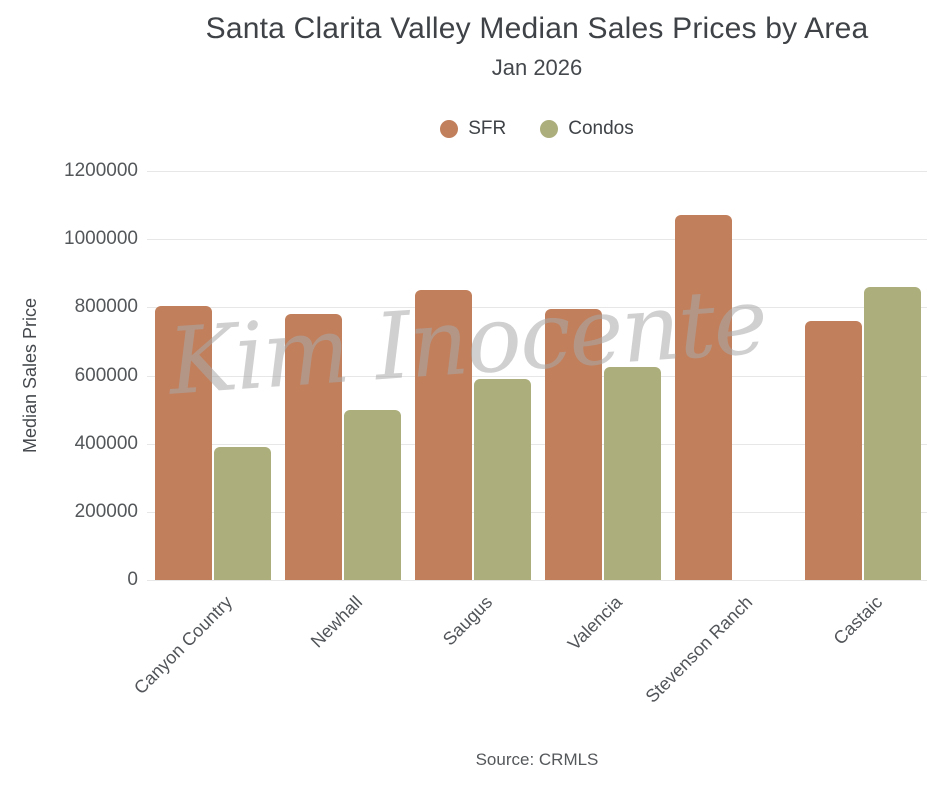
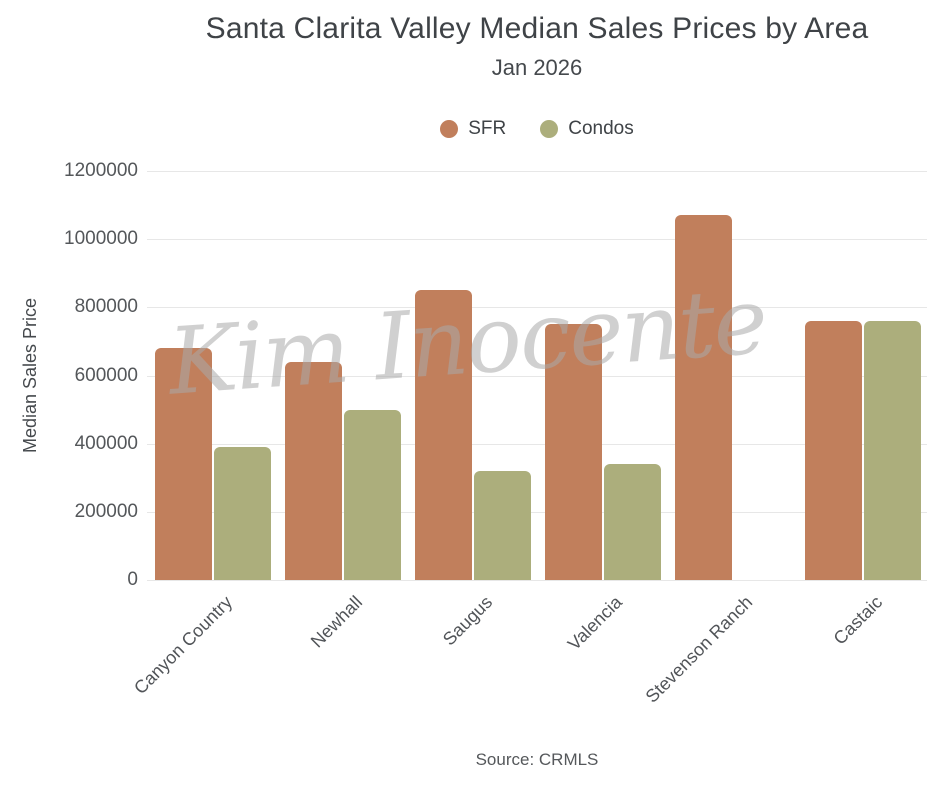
SFR/Canyon Country: 800000 -> 680000
SFR/Newhall: 780000 -> 640000
Condos/Saugus: 590000 -> 320000
SFR/Valencia: 800000 -> 750000
Condos/Valencia: 620000 -> 340000
Condos/Castaic: 860000 -> 760000
